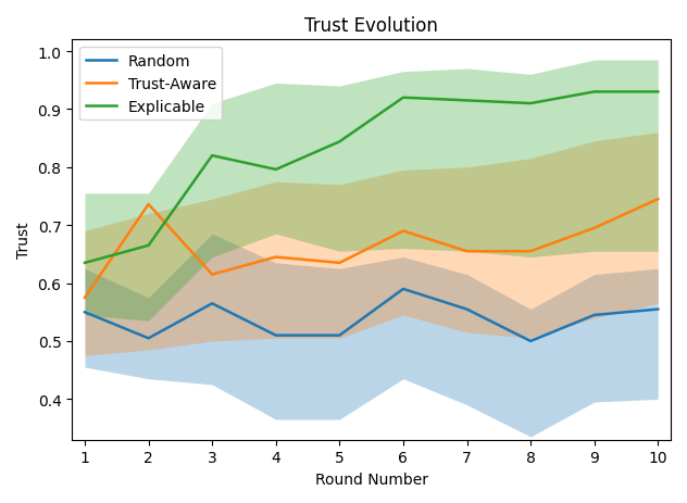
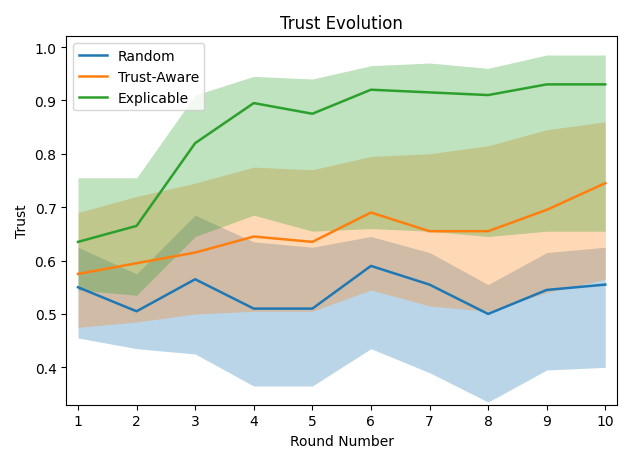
Trust-Aware/2: 0.736 -> 0.595
Explicable/4: 0.796 -> 0.895
Explicable/5: 0.844 -> 0.875
